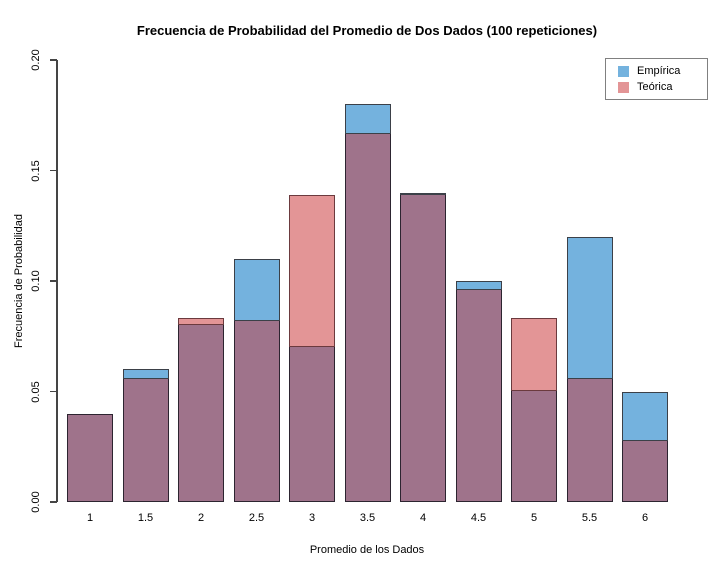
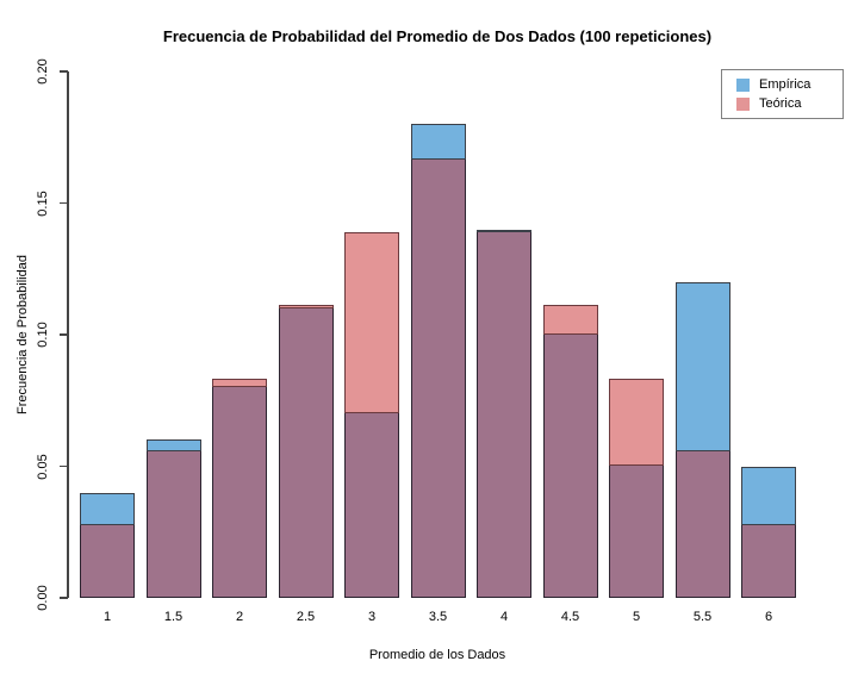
Teórica/1: 0.040 -> 0.028
Teórica/2.5: 0.082 -> 0.111
Teórica/4.5: 0.096 -> 0.111
